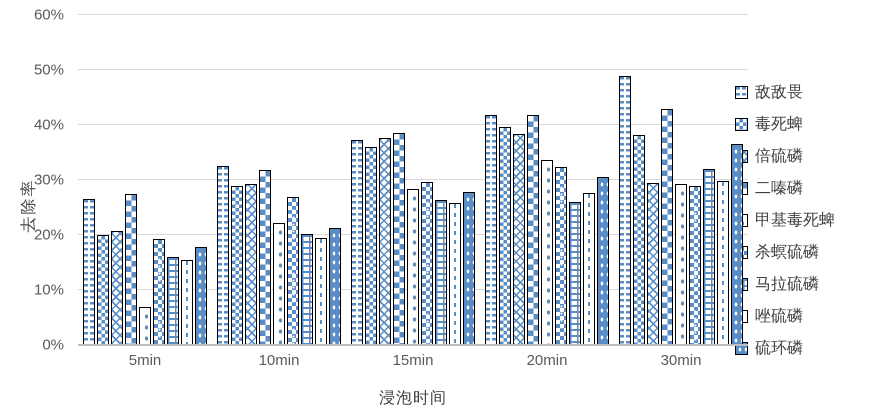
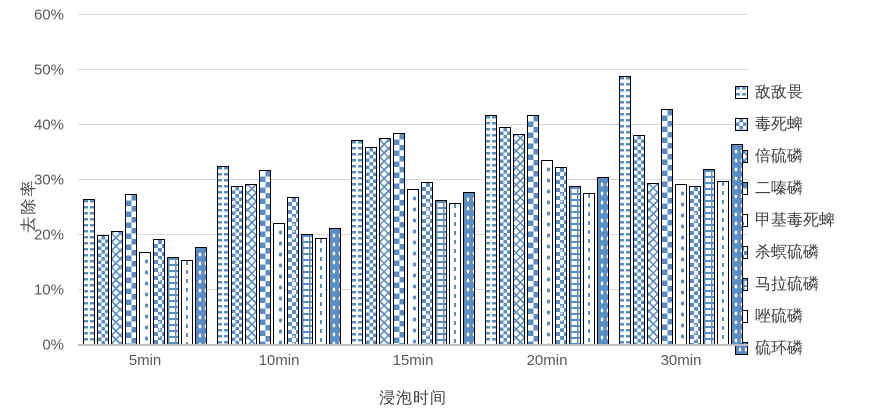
甲基毒死蜱/5min: 7% -> 17%
马拉硫磷/20min: 26% -> 29%
